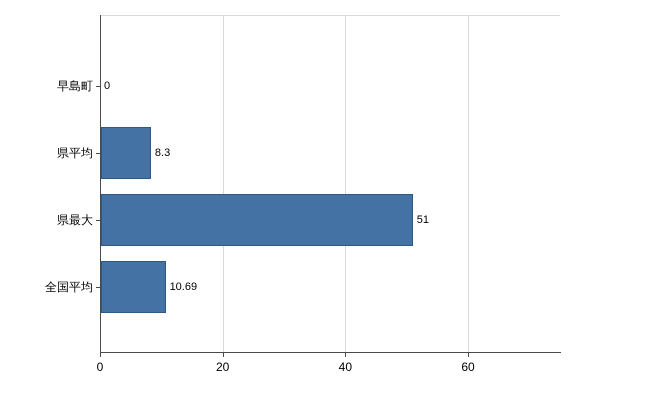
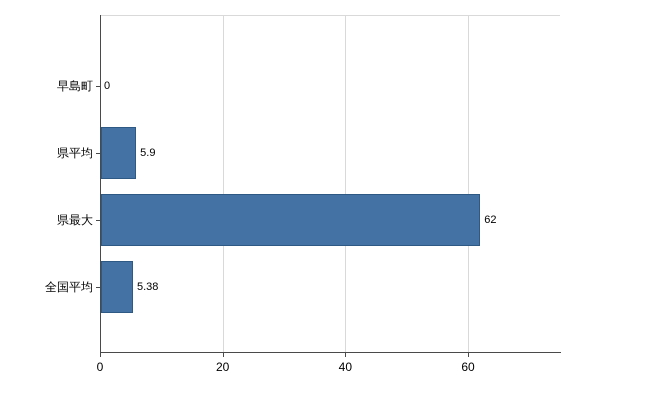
県平均: 8.3 -> 5.9
県最大: 51 -> 62
全国平均: 10.69 -> 5.38
